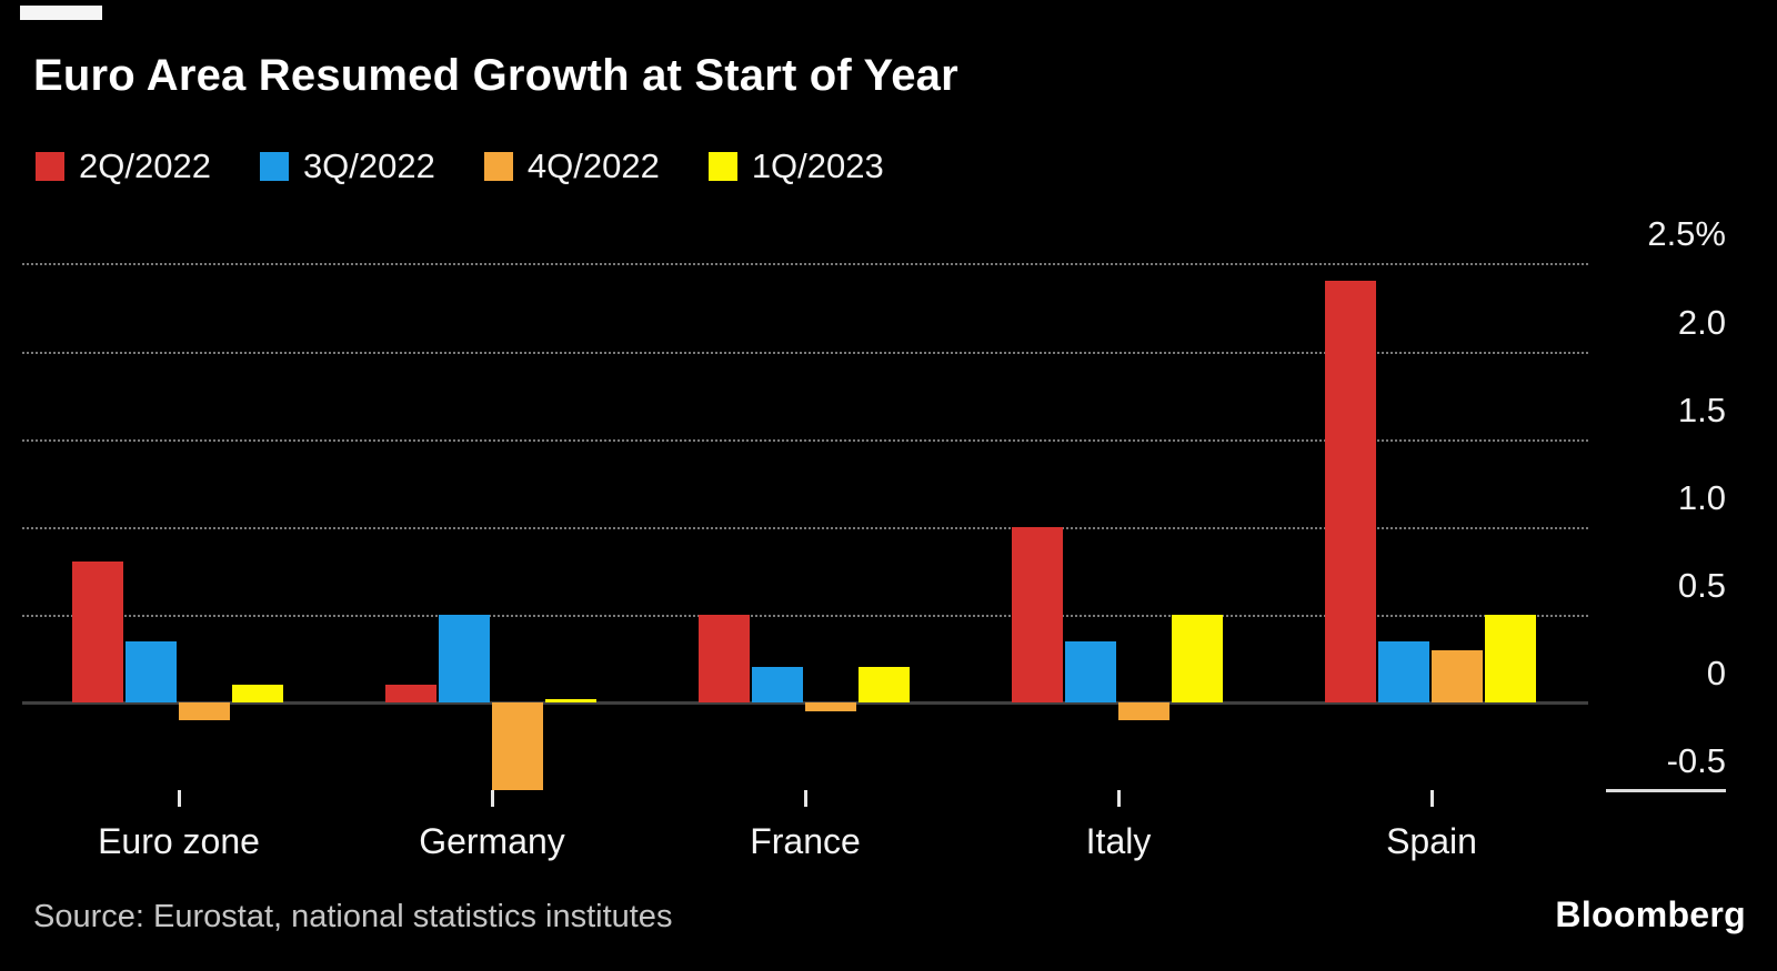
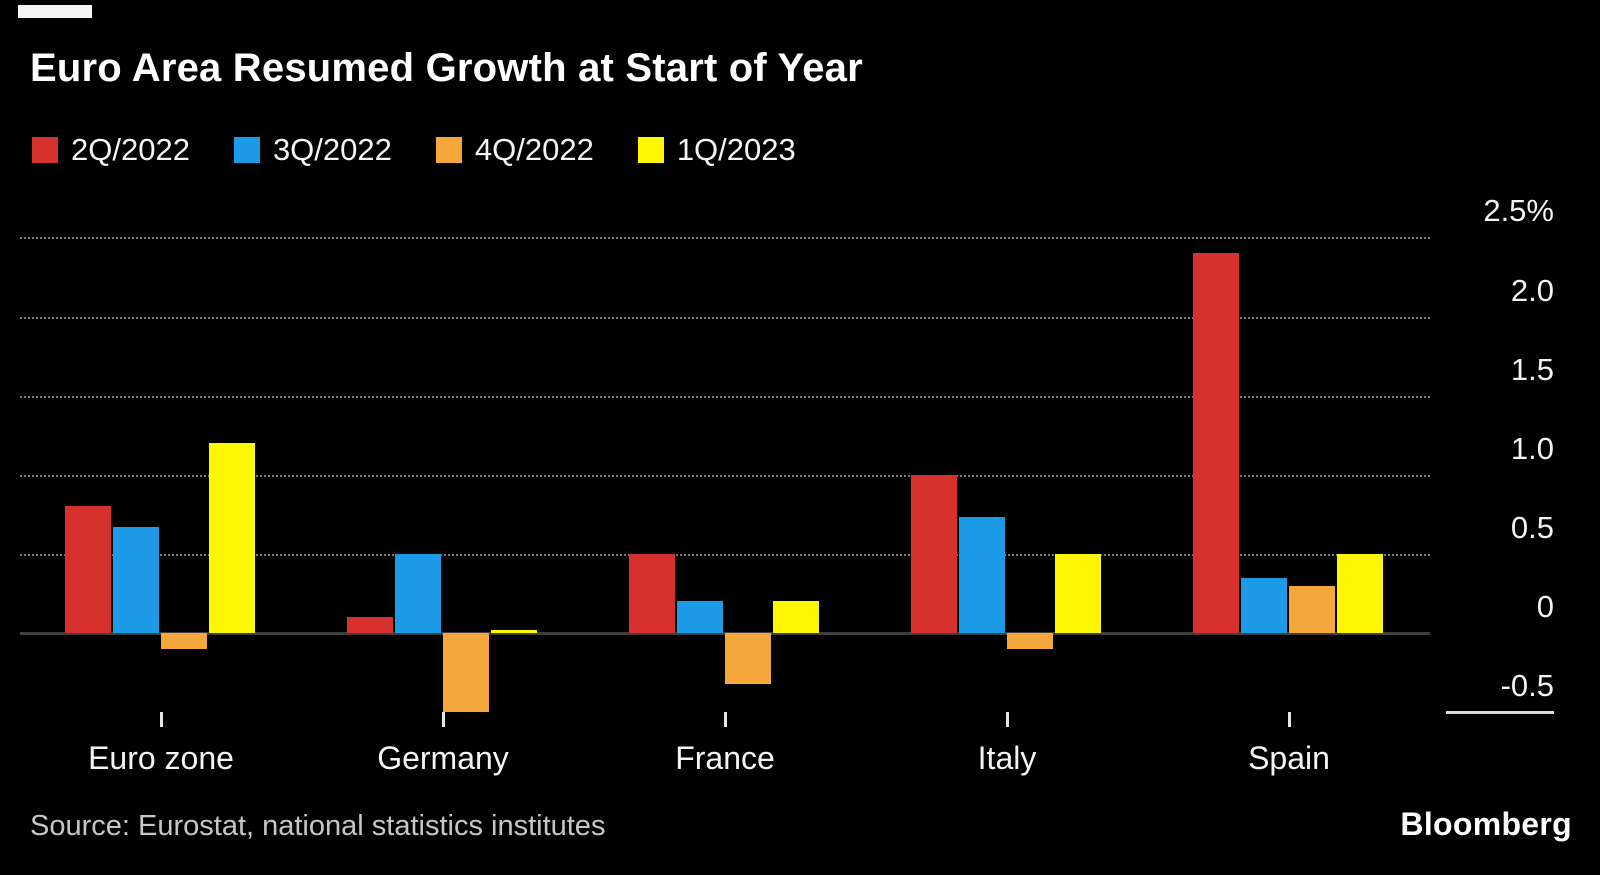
3Q/2022/Euro zone: 0.35% -> 0.67%
1Q/2023/Euro zone: 0.1% -> 1.2%
4Q/2022/France: -0.05% -> -0.32%
3Q/2022/Italy: 0.35% -> 0.73%
